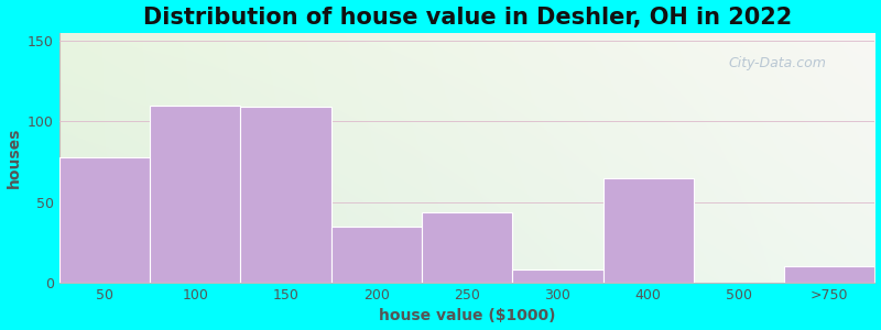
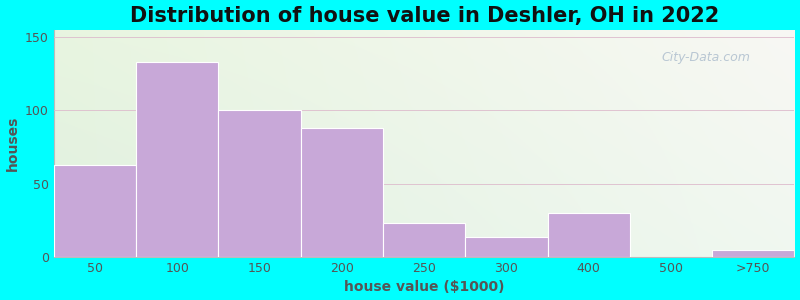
50: 78 -> 63
100: 110 -> 133
150: 109 -> 100
200: 35 -> 88
250: 44 -> 23
300: 8 -> 14
400: 65 -> 30
>750: 10 -> 5
